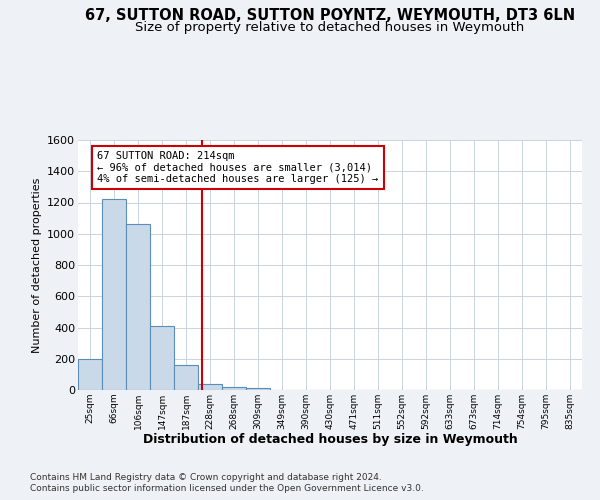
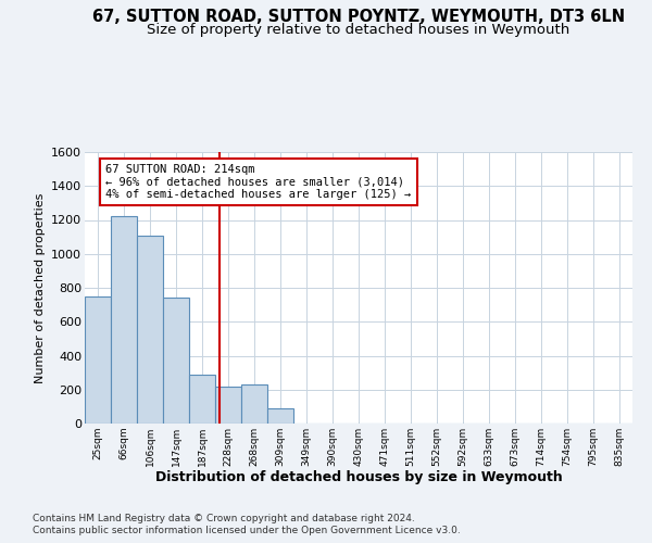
25sqm: 200 -> 750
106sqm: 1060 -> 1110
147sqm: 410 -> 740
187sqm: 160 -> 290
228sqm: 40 -> 220
268sqm: 20 -> 230
309sqm: 10 -> 90
